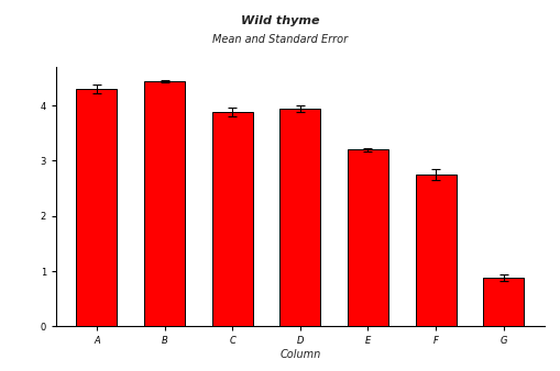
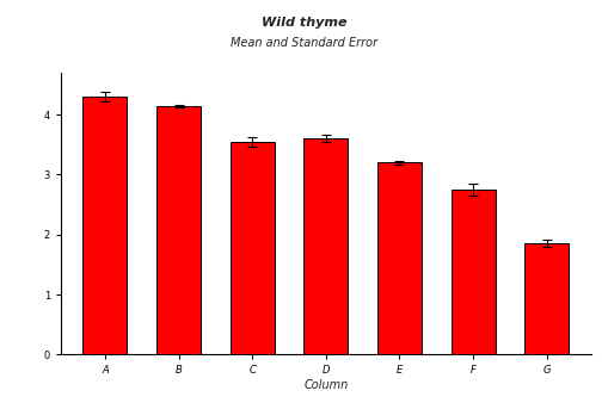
B: 4.44 -> 4.15
C: 3.88 -> 3.55
D: 3.94 -> 3.60
G: 0.88 -> 1.85
